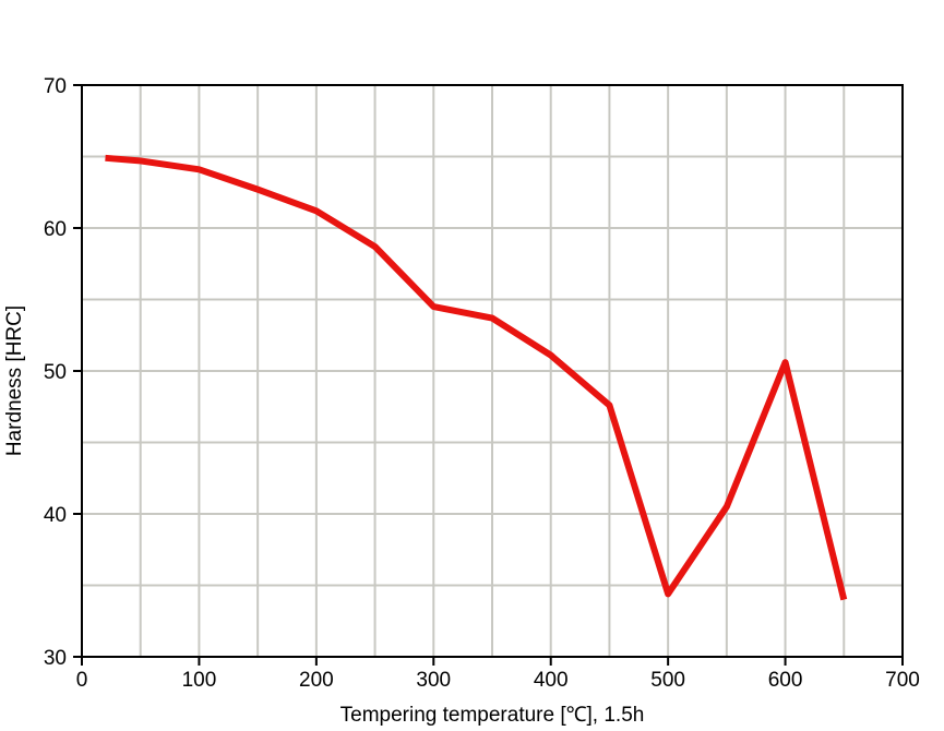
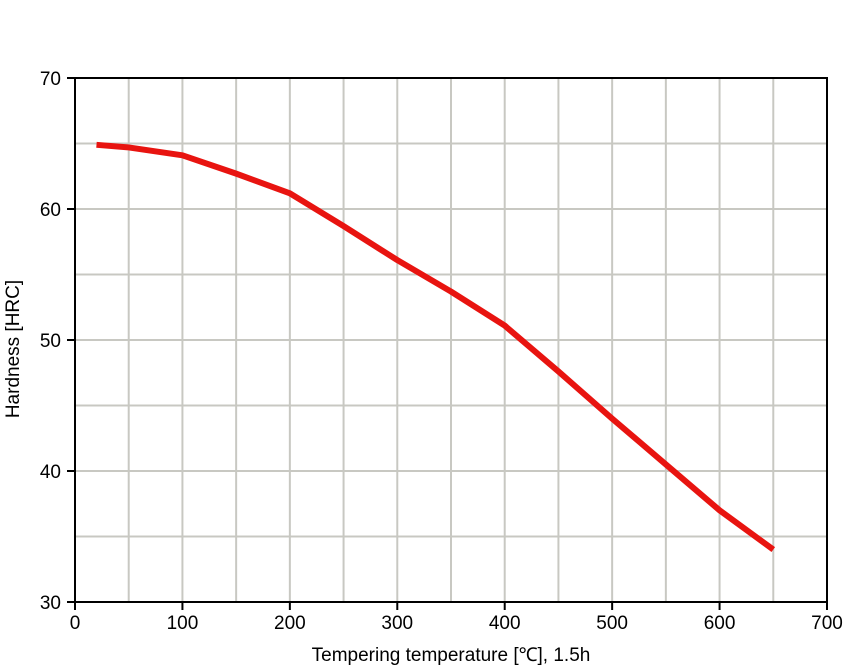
300: 54.5 -> 56.1
500: 34.4 -> 44.0
600: 50.6 -> 37.0
